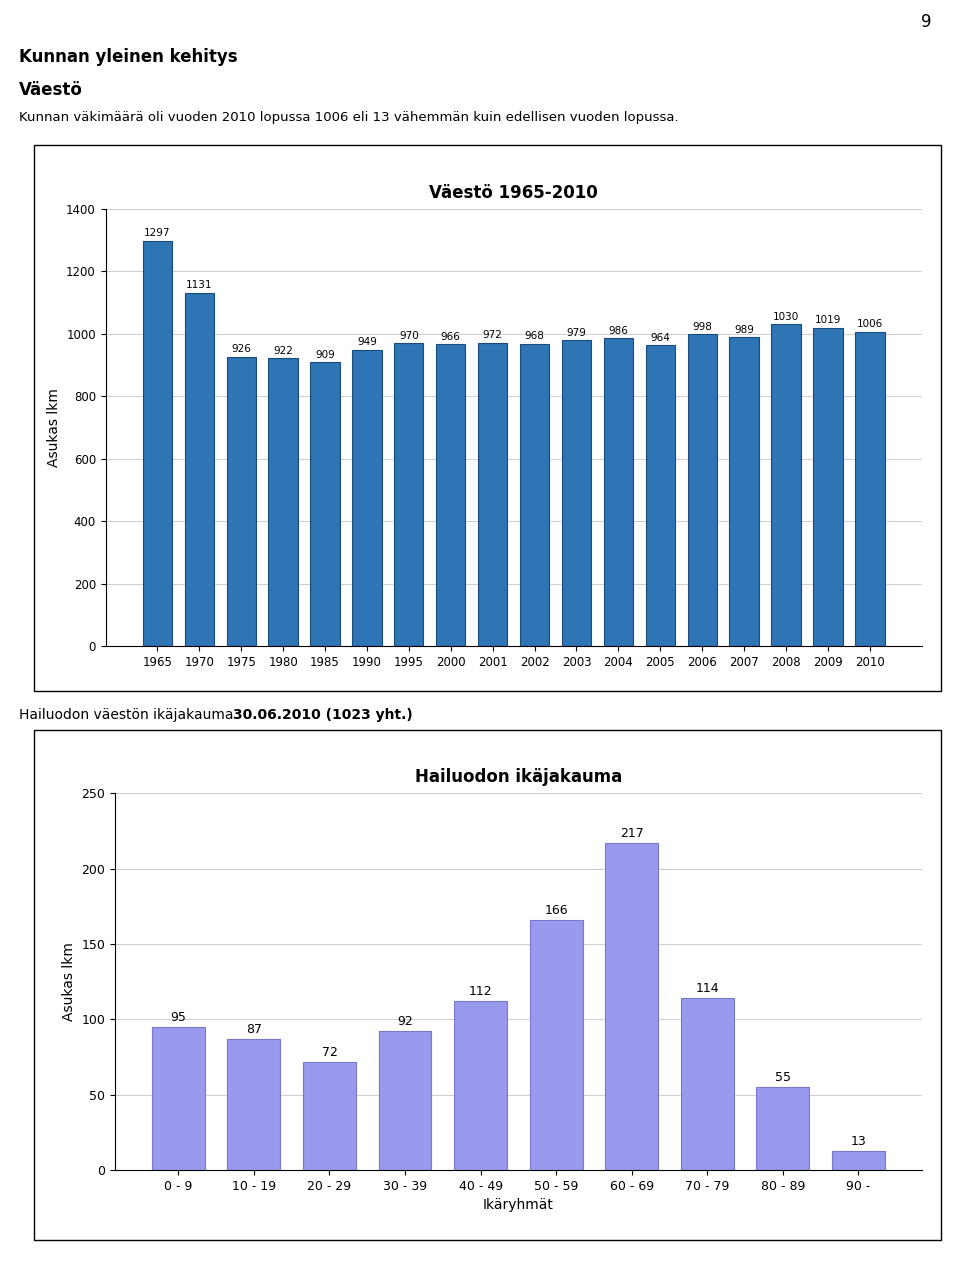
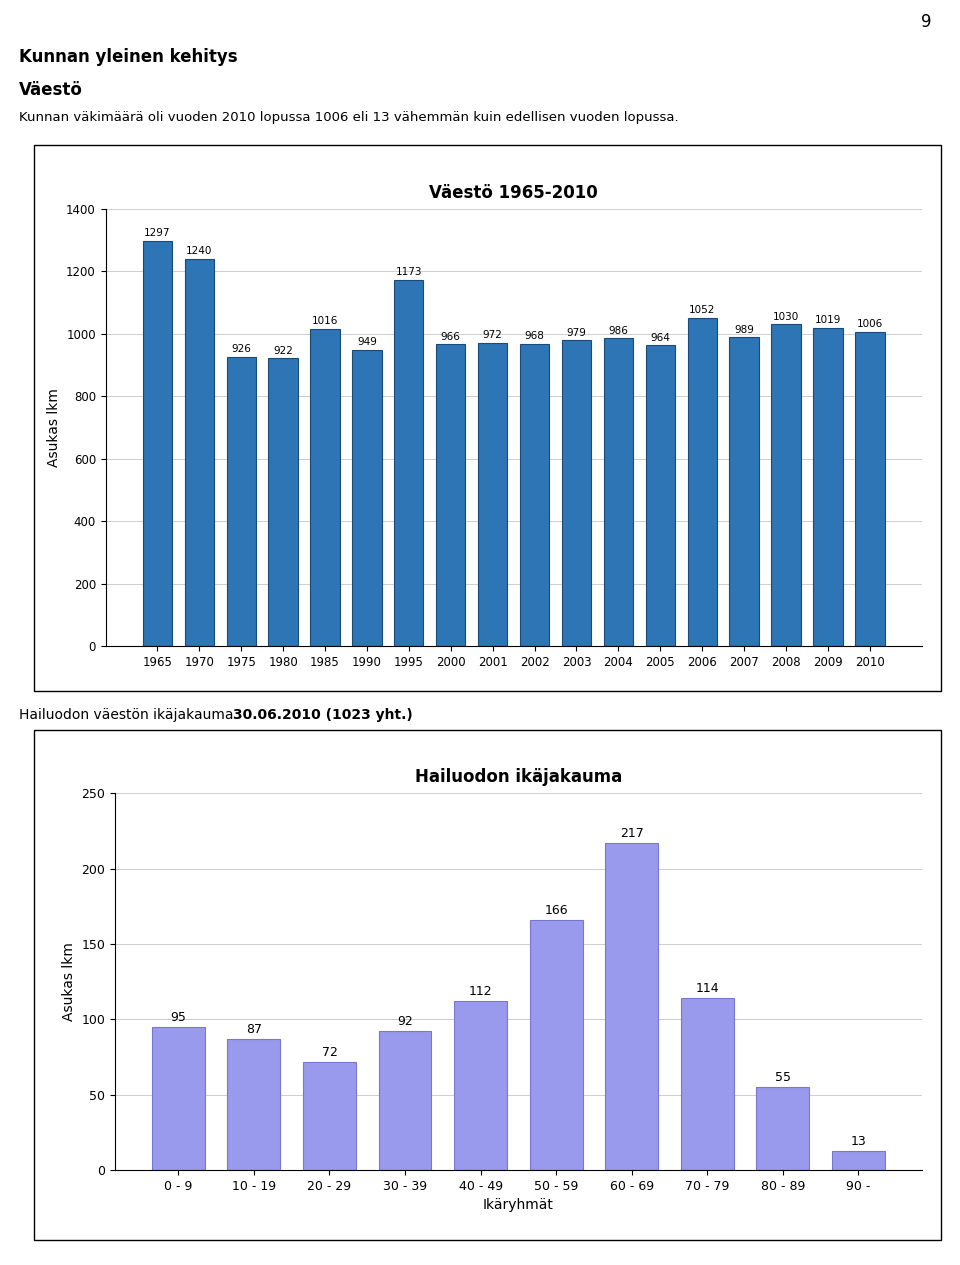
Väestö 1965-2010/1970: 1131 -> 1240
Väestö 1965-2010/1985: 909 -> 1016
Väestö 1965-2010/1995: 970 -> 1173
Väestö 1965-2010/2006: 998 -> 1052
